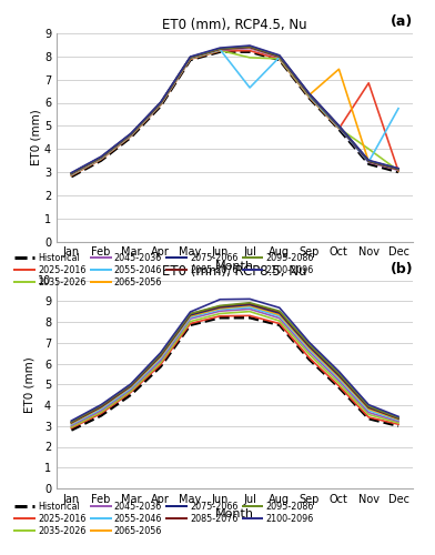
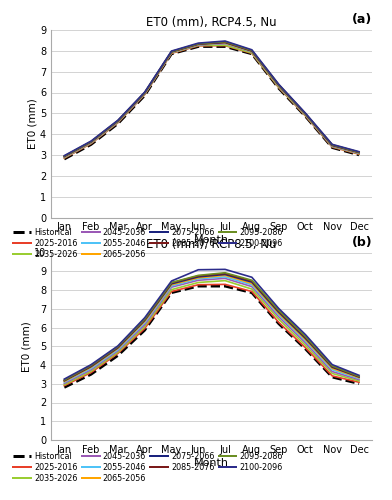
ET0 (mm), RCP4.5, Nu/2035-2026/Jul: 7.95 -> 8.27
ET0 (mm), RCP4.5, Nu/2055-2046/Jul: 6.65 -> 8.37
ET0 (mm), RCP4.5, Nu/2065-2056/Oct: 7.45 -> 4.96
ET0 (mm), RCP4.5, Nu/2025-2016/Nov: 6.85 -> 3.38
ET0 (mm), RCP4.5, Nu/2035-2026/Nov: 4.00 -> 3.40
ET0 (mm), RCP4.5, Nu/2055-2046/Dec: 5.75 -> 3.10
